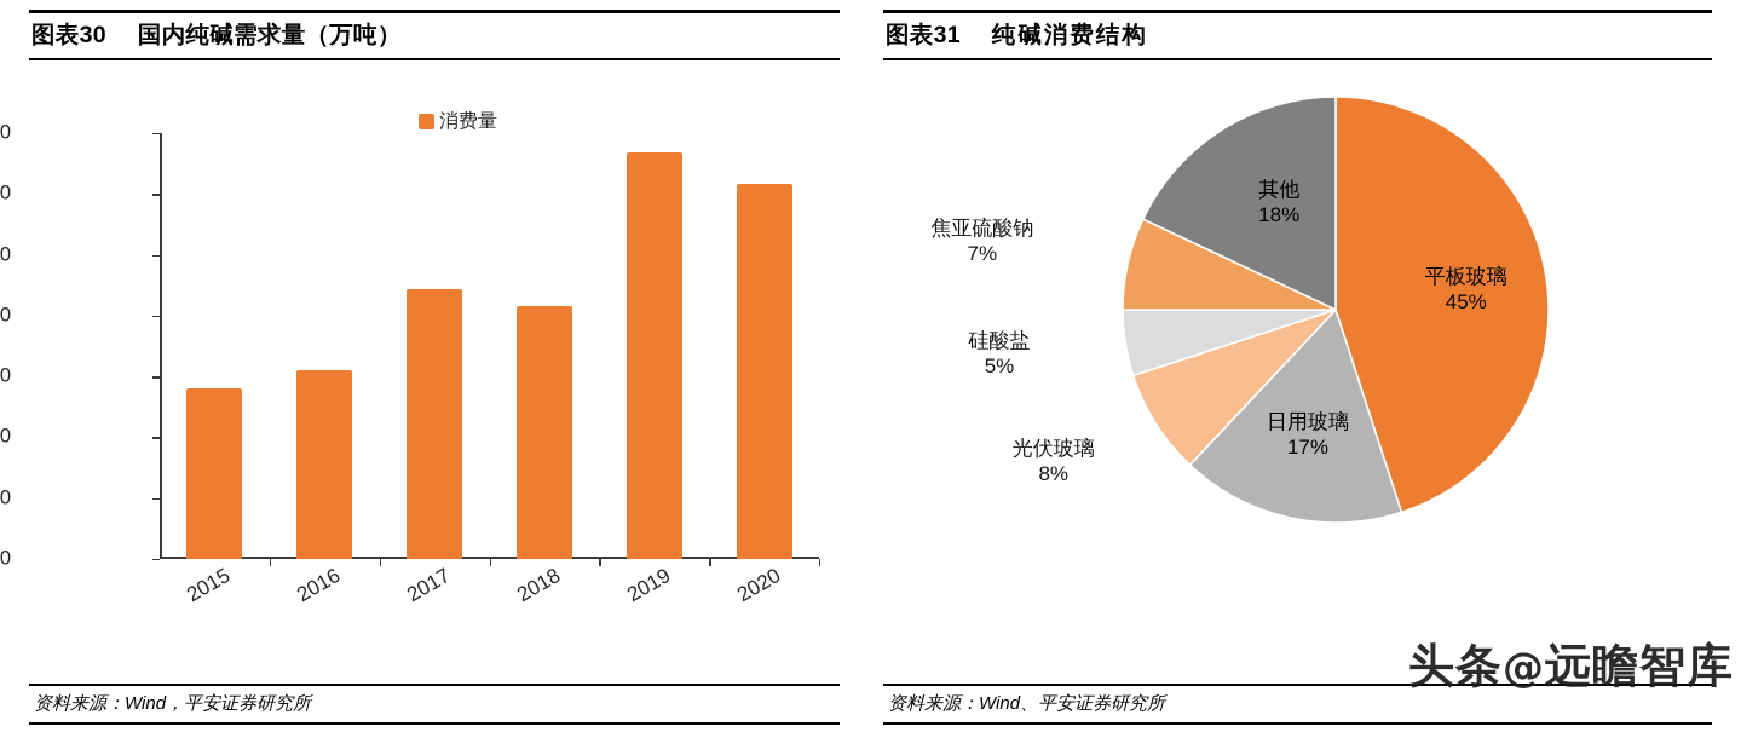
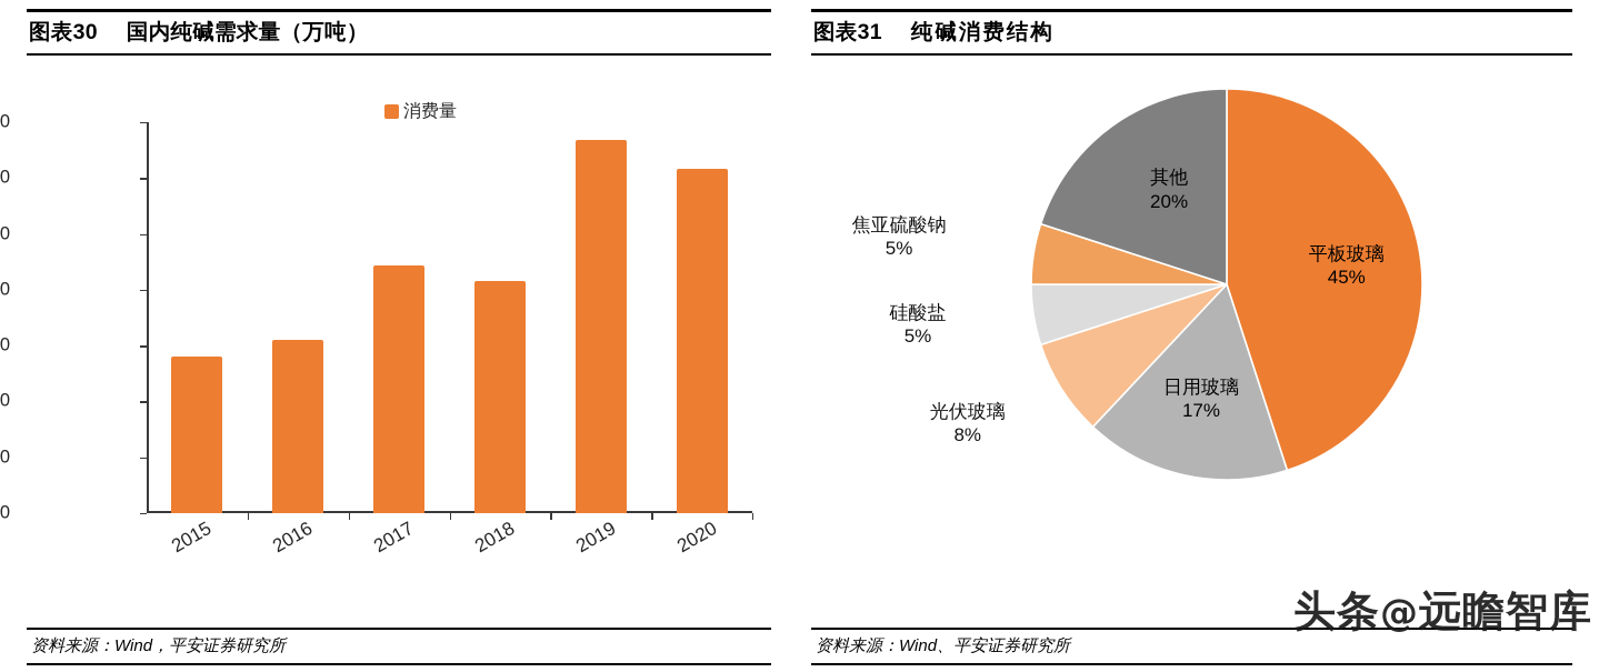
纯碱消费结构/焦亚硫酸钠: 7% -> 5%
纯碱消费结构/其他: 18% -> 20%
